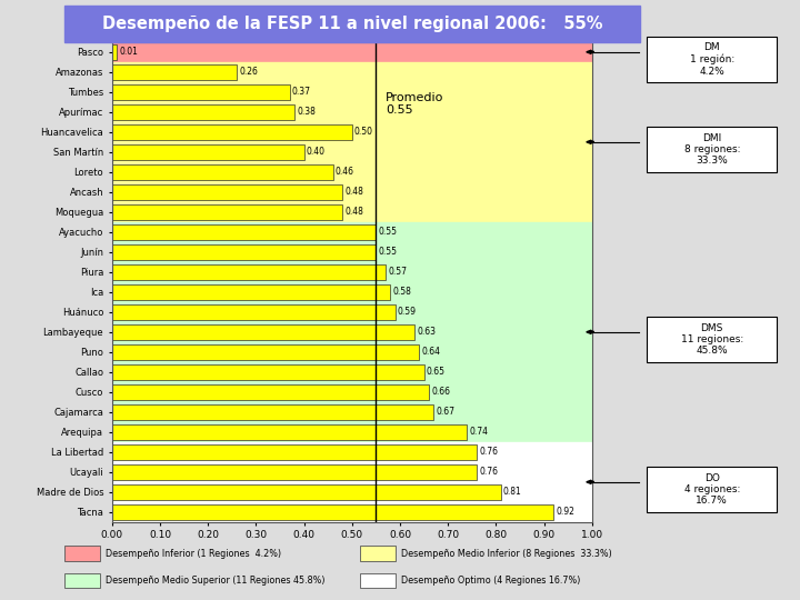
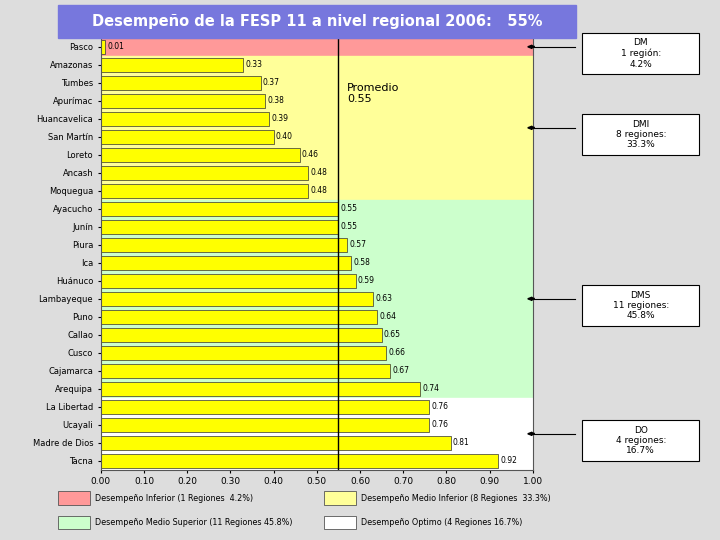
Amazonas: 0.26 -> 0.33
Huancavelica: 0.50 -> 0.39
